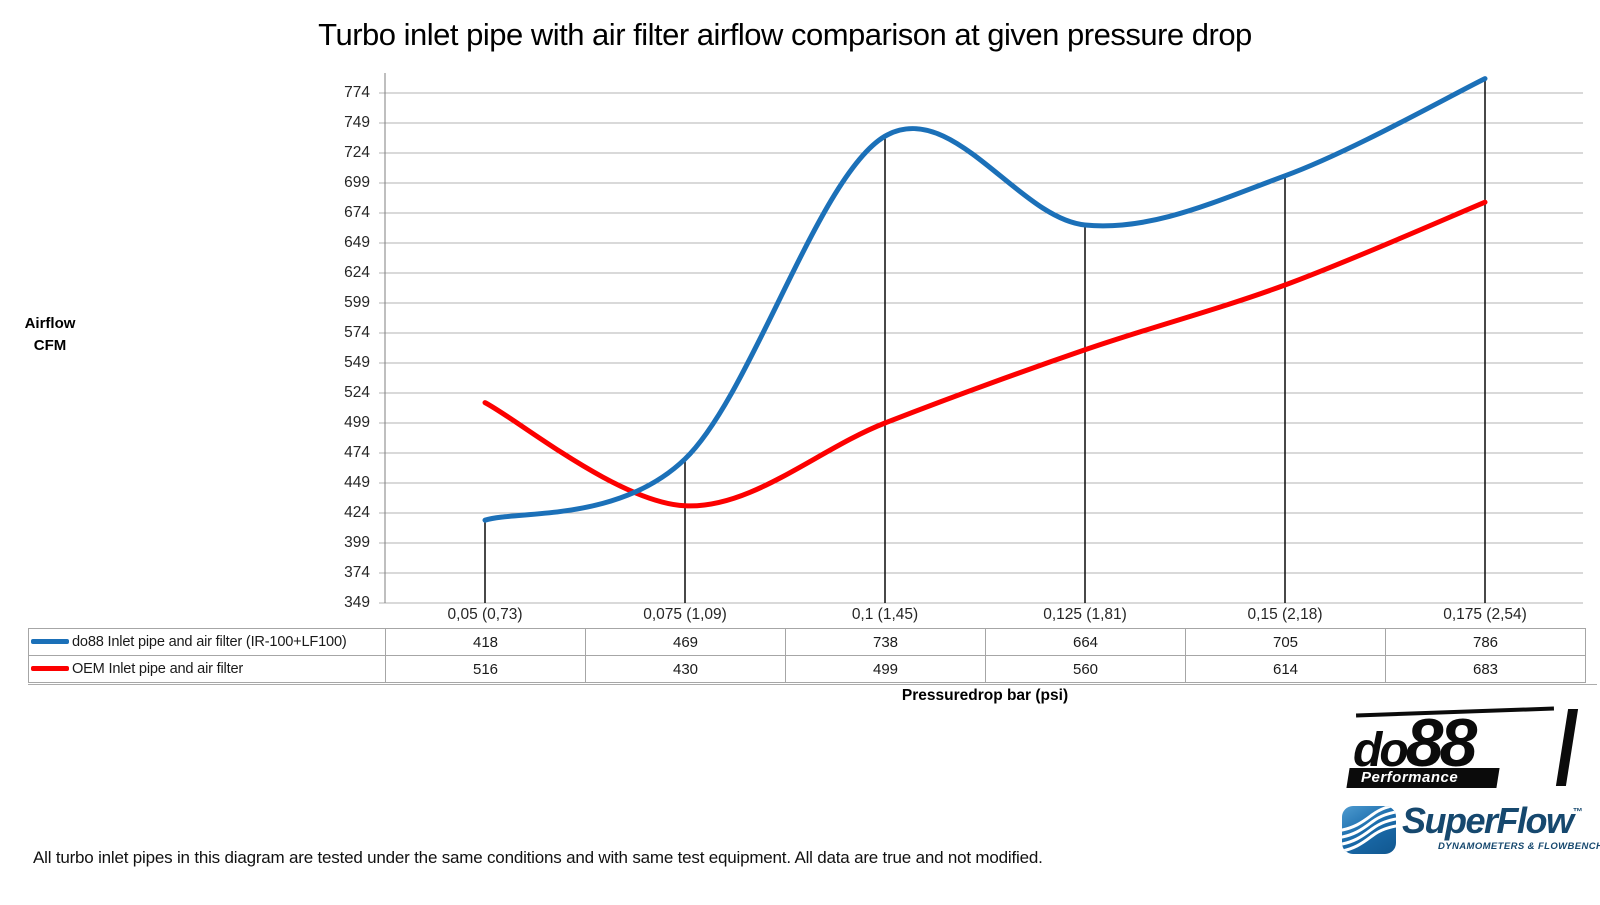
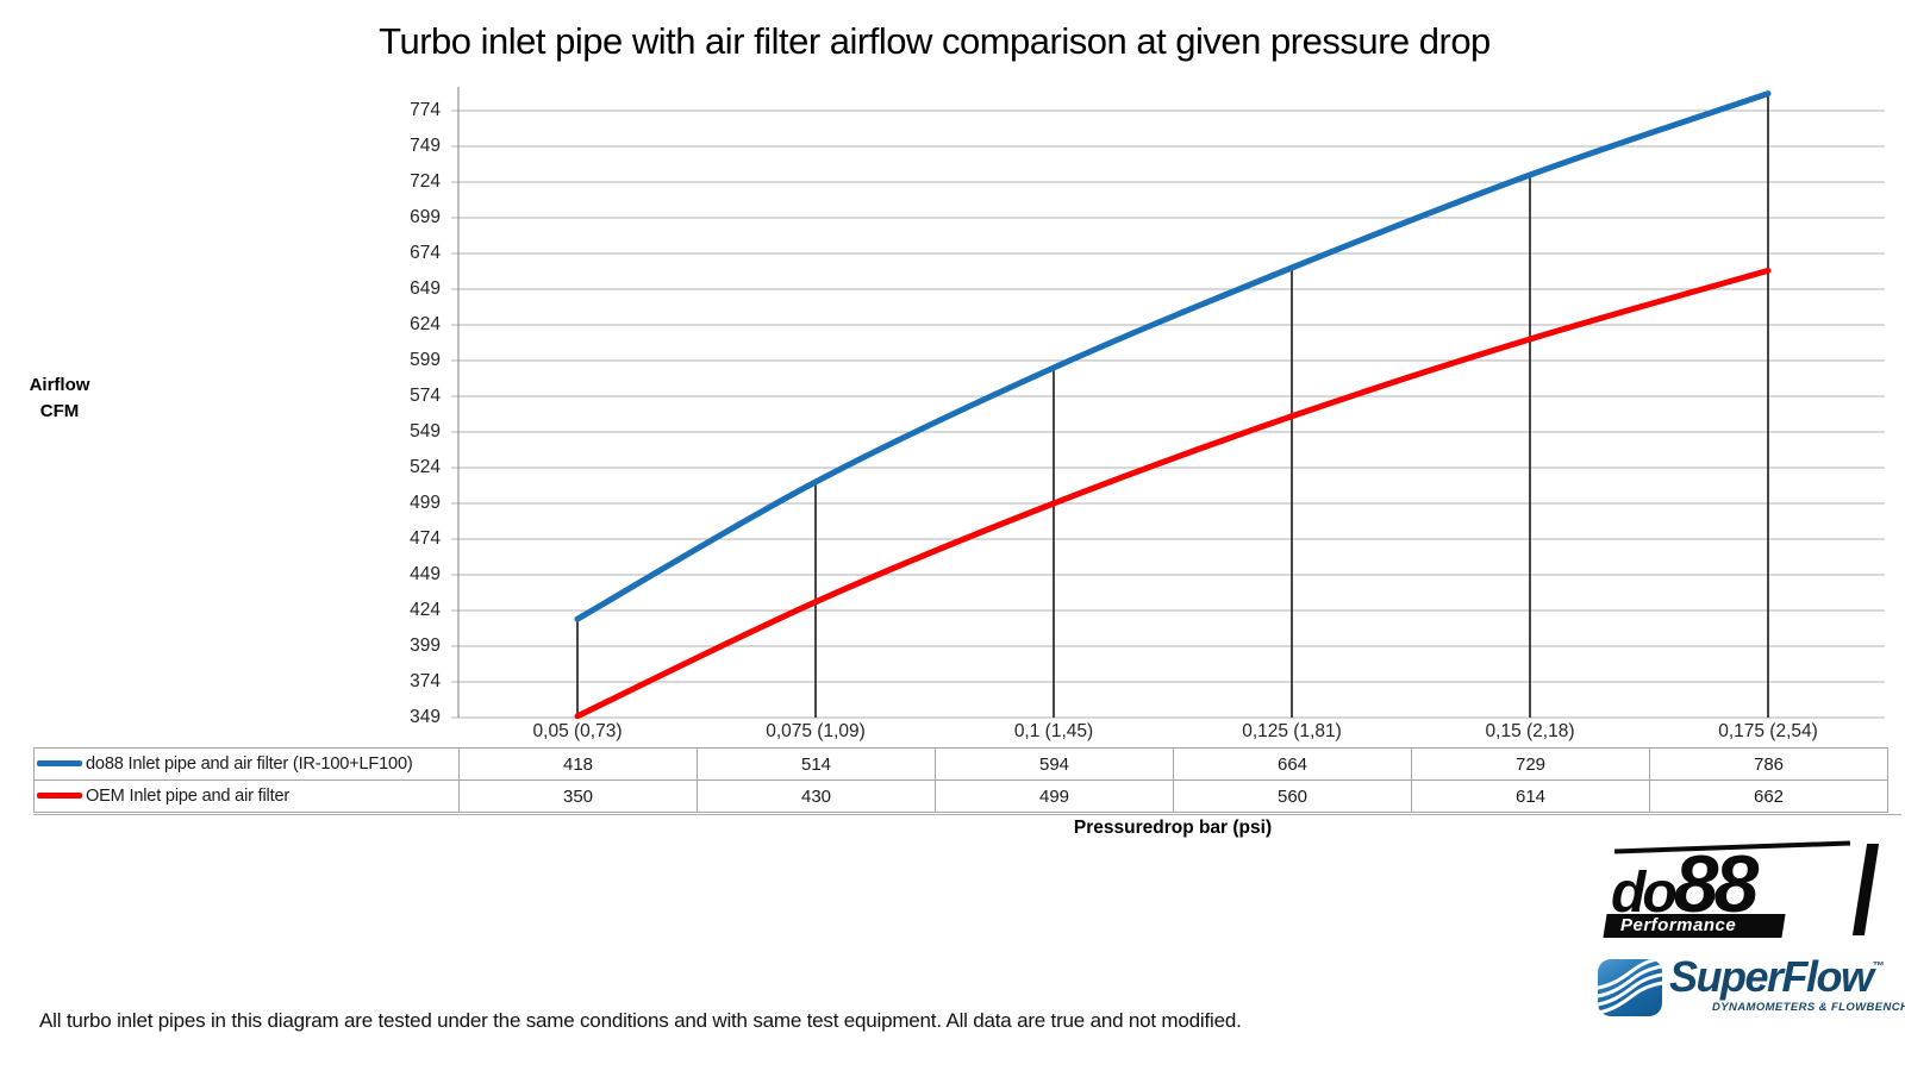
OEM Inlet pipe and air filter/0,05 (0,73): 516 -> 350
do88 Inlet pipe and air filter (IR-100+LF100)/0,075 (1,09): 469 -> 514
do88 Inlet pipe and air filter (IR-100+LF100)/0,1 (1,45): 738 -> 594
do88 Inlet pipe and air filter (IR-100+LF100)/0,15 (2,18): 705 -> 729
OEM Inlet pipe and air filter/0,175 (2,54): 683 -> 662
